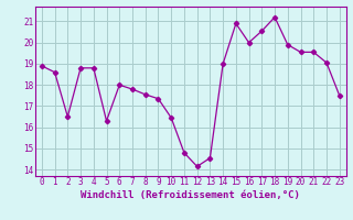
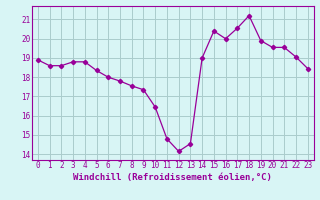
2: 16.5 -> 18.6
5: 16.3 -> 18.4
15: 20.9 -> 20.4
23: 17.5 -> 18.4
